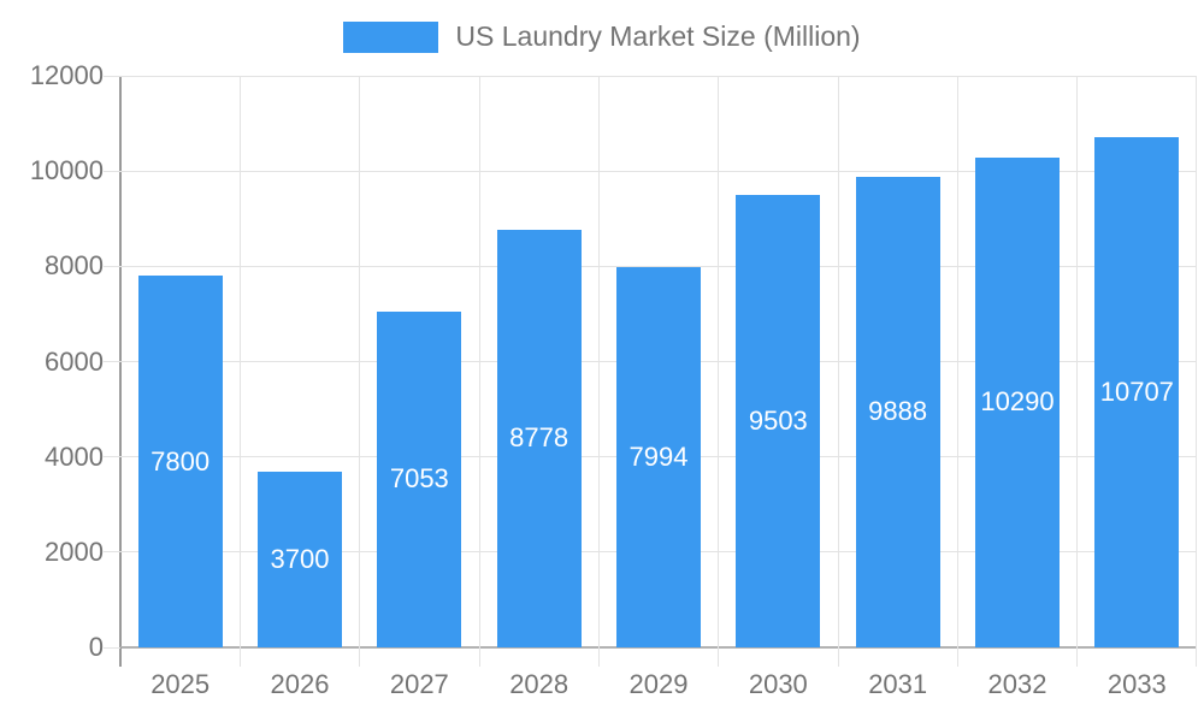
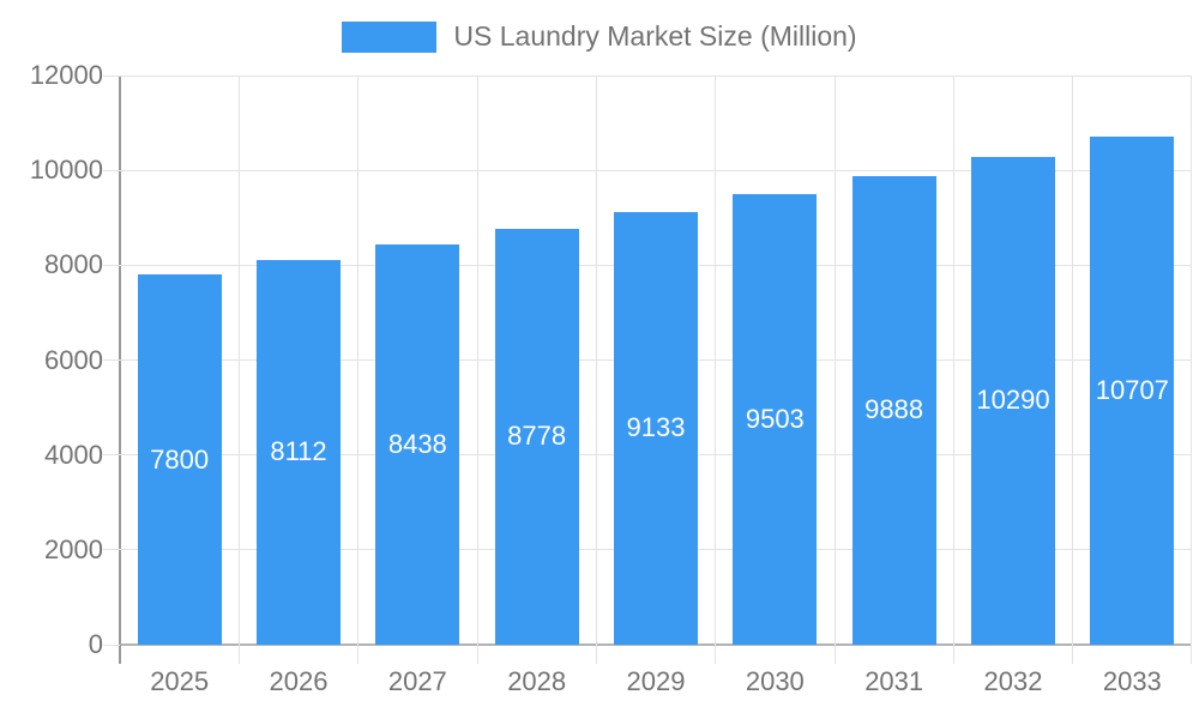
2026: 3700 -> 8112
2027: 7053 -> 8438
2029: 7994 -> 9133
